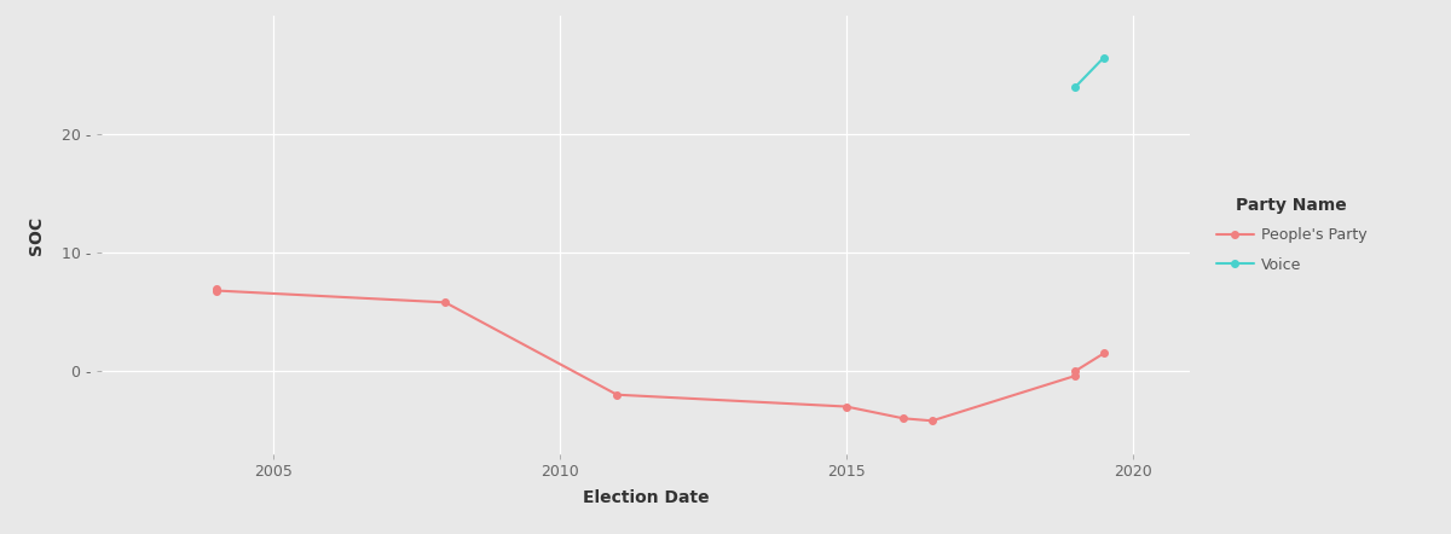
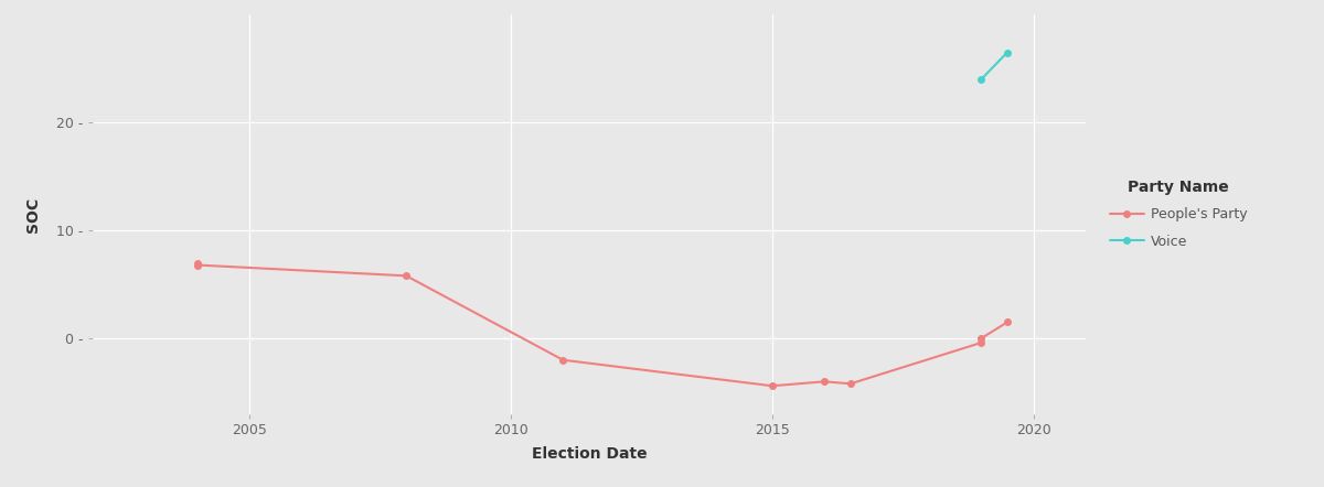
2015: -3.0 - -> -4.4 -
